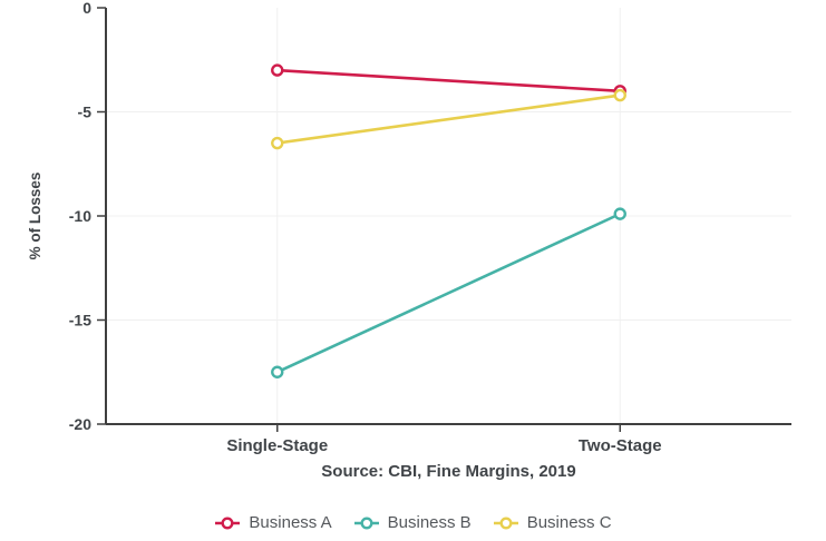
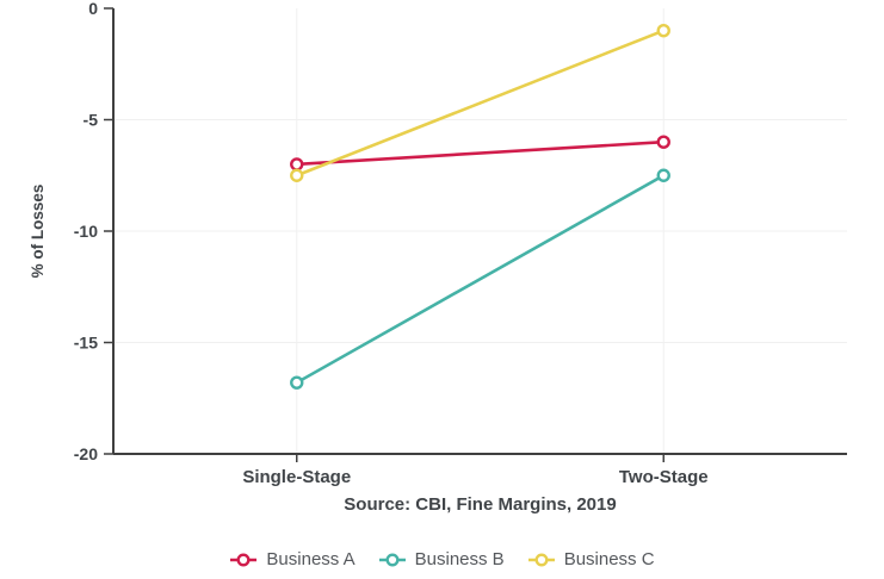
Business A/Single-Stage: -3 -> -7
Business B/Single-Stage: -17.5 -> -16.8
Business C/Single-Stage: -6.5 -> -7.5
Business A/Two-Stage: -4 -> -6
Business B/Two-Stage: -9.9 -> -7.5
Business C/Two-Stage: -4.2 -> -1.0
